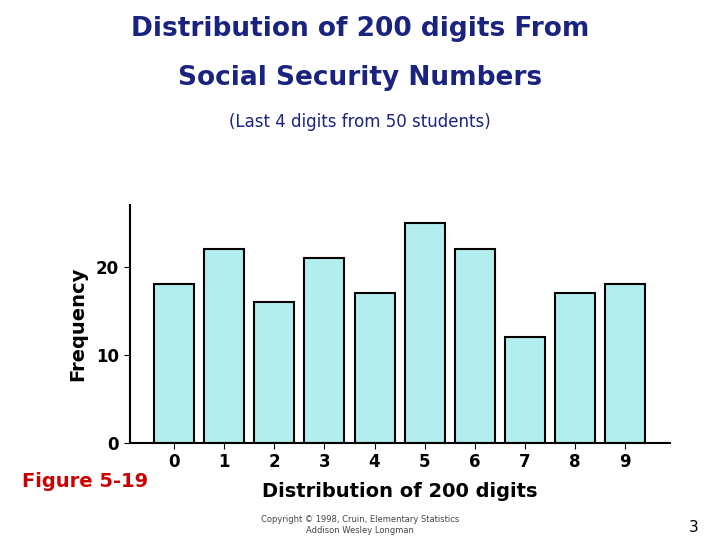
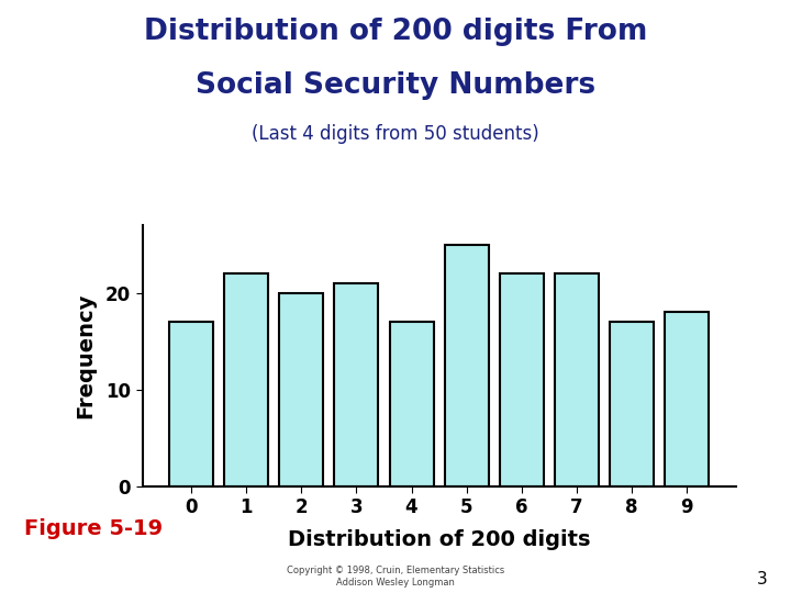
0: 18 -> 17
2: 16 -> 20
7: 12 -> 22
